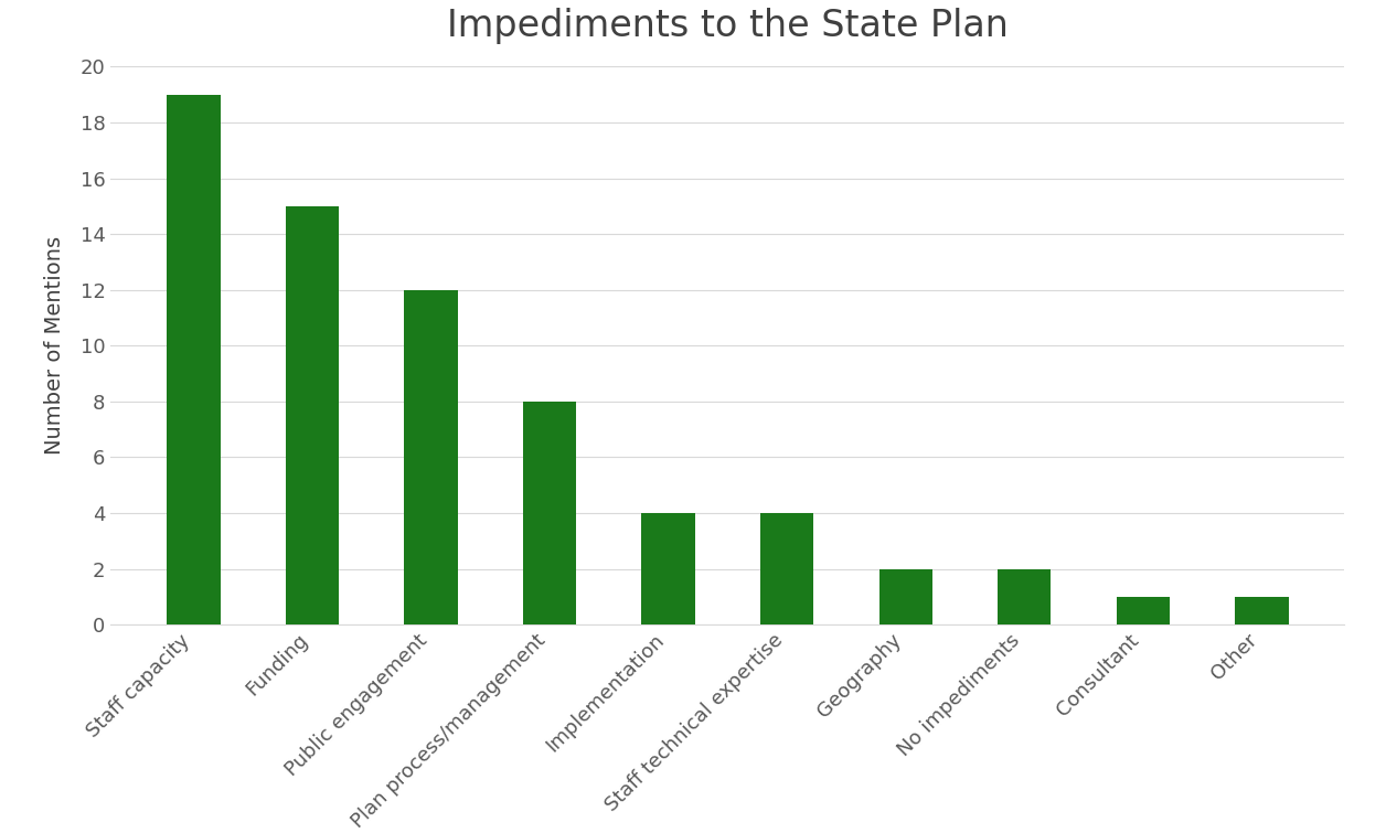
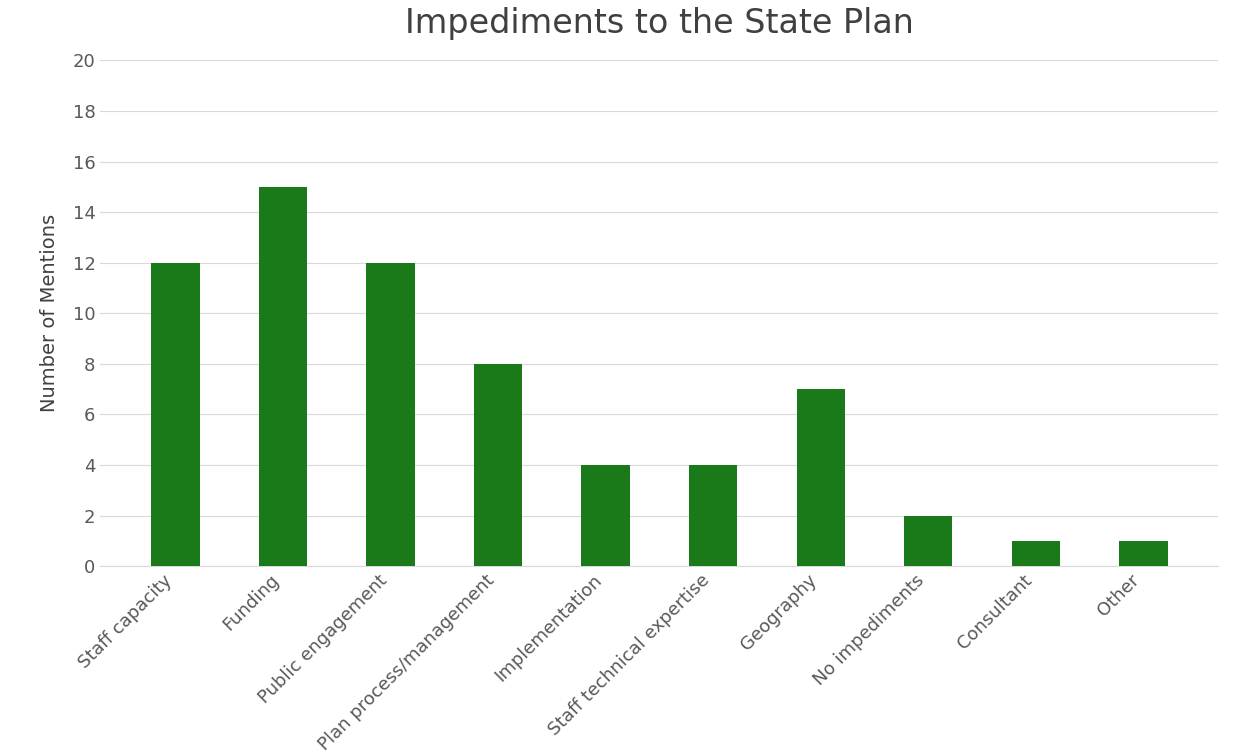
Staff capacity: 19 -> 12
Geography: 2 -> 7
